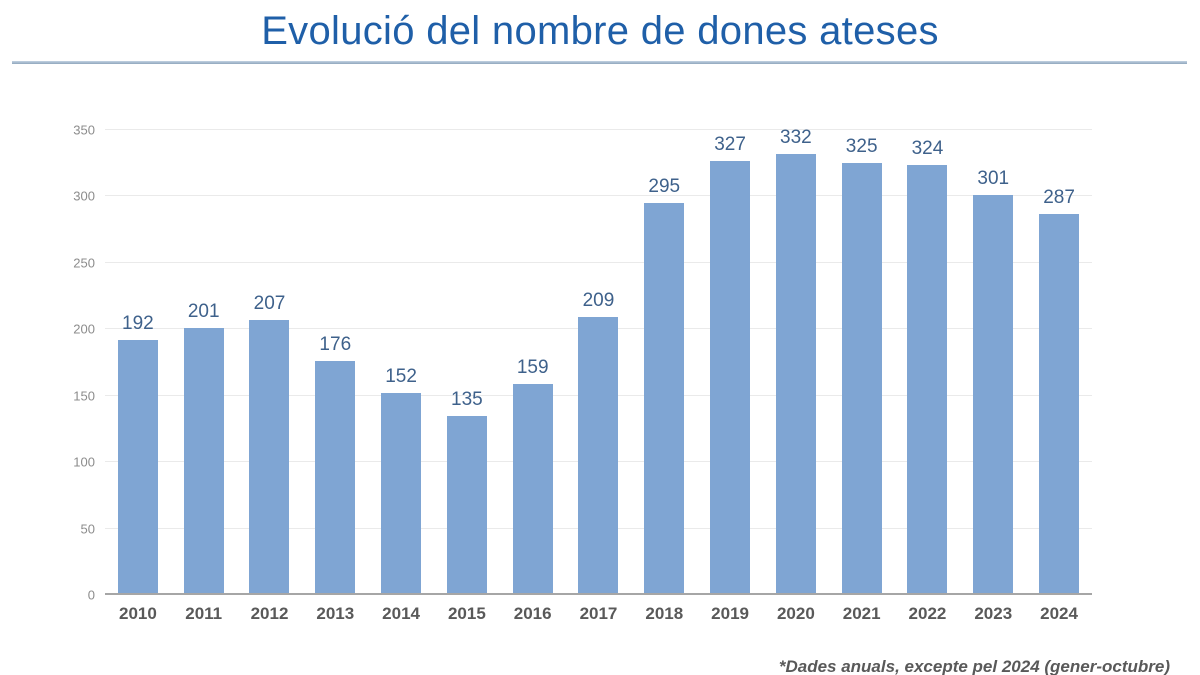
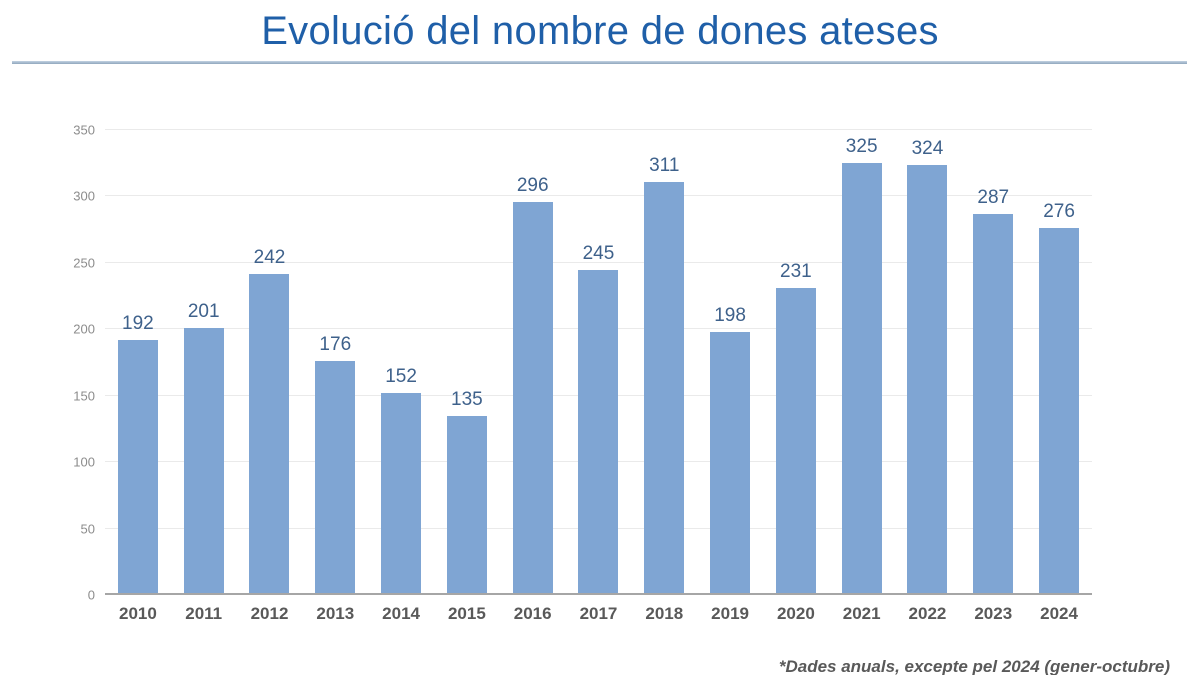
2012: 207 -> 242
2016: 159 -> 296
2017: 209 -> 245
2018: 295 -> 311
2019: 327 -> 198
2020: 332 -> 231
2023: 301 -> 287
2024: 287 -> 276
